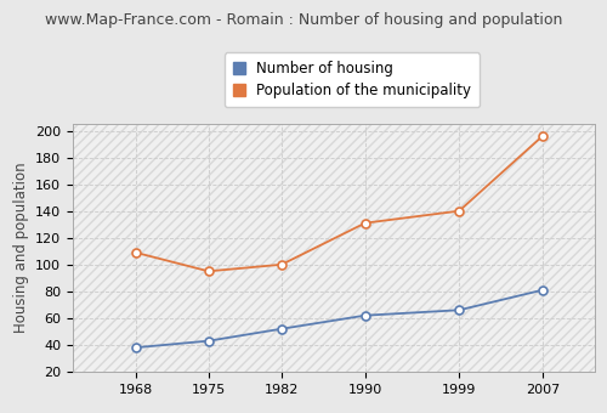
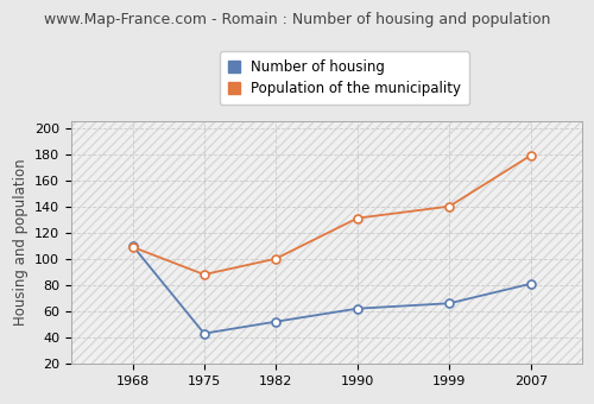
Number of housing/1968: 38 -> 110
Population of the municipality/1975: 95 -> 88
Population of the municipality/2007: 196 -> 179
